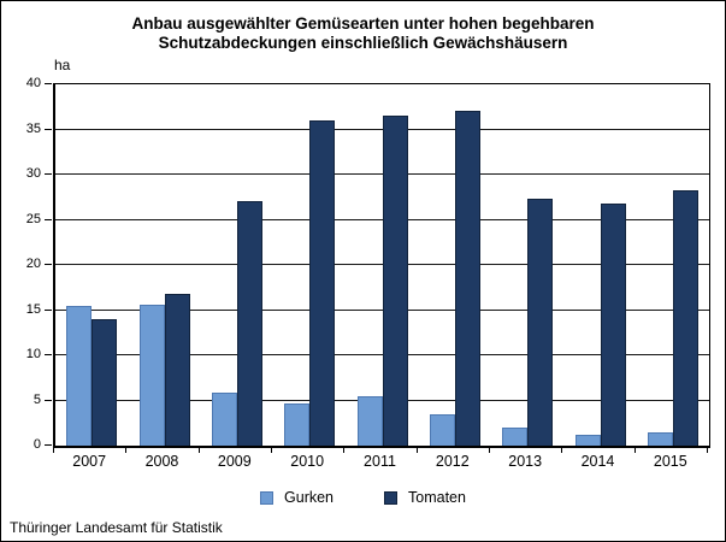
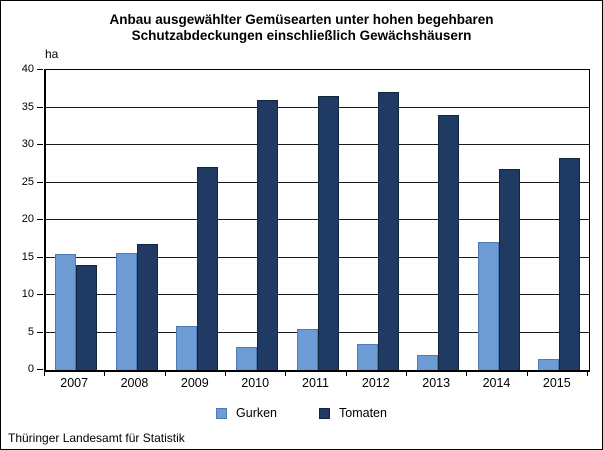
Gurken/2010: 5 -> 3
Tomaten/2013: 27 -> 34
Gurken/2014: 1 -> 17
